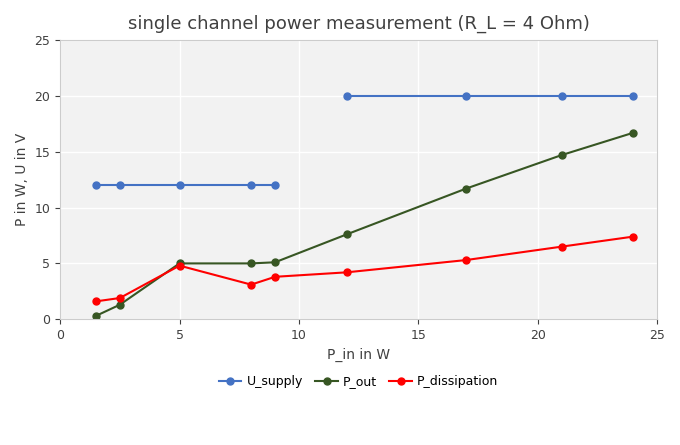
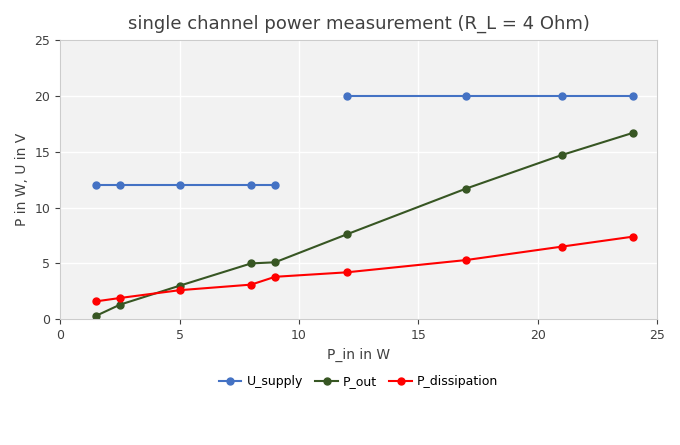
P_out/5: 5.0 -> 3.0
P_dissipation/5: 4.8 -> 2.6
